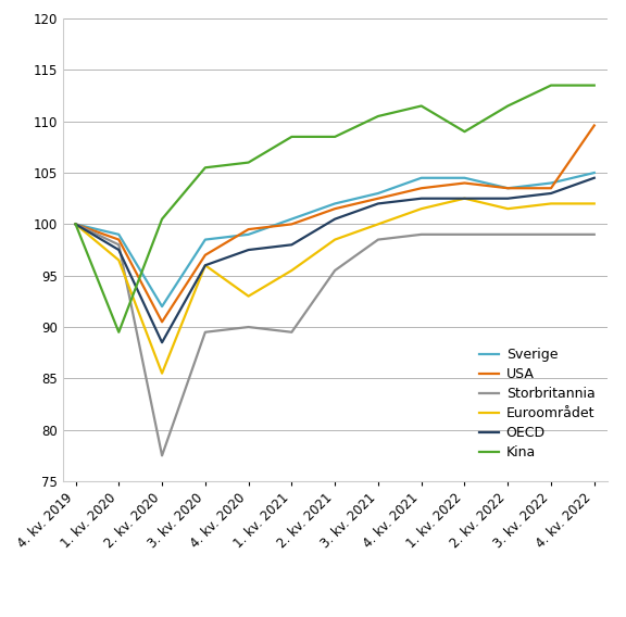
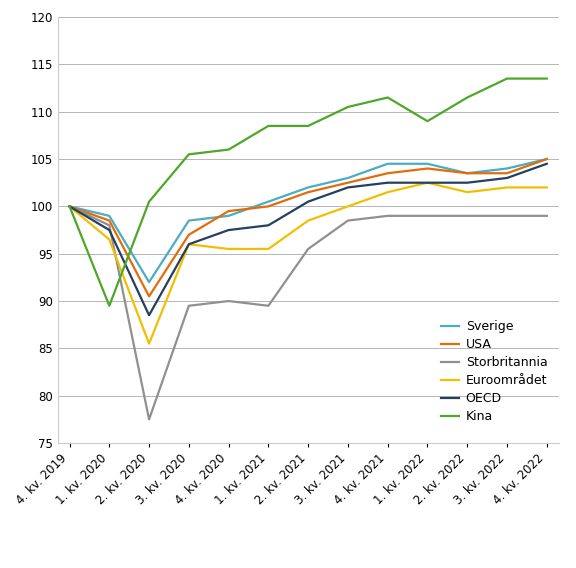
Euroområdet/4. kv. 2020: 93.0 -> 95.5
USA/4. kv. 2022: 109.6 -> 105.0
